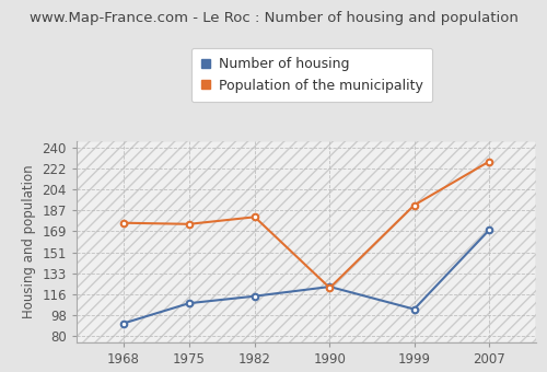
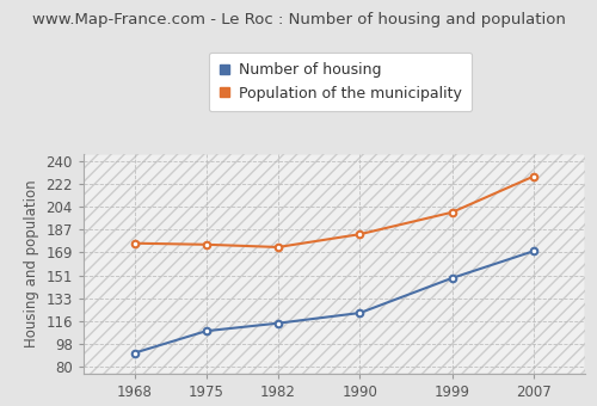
Population of the municipality/1982: 181 -> 173
Population of the municipality/1990: 121 -> 183
Number of housing/1999: 103 -> 149
Population of the municipality/1999: 191 -> 200
